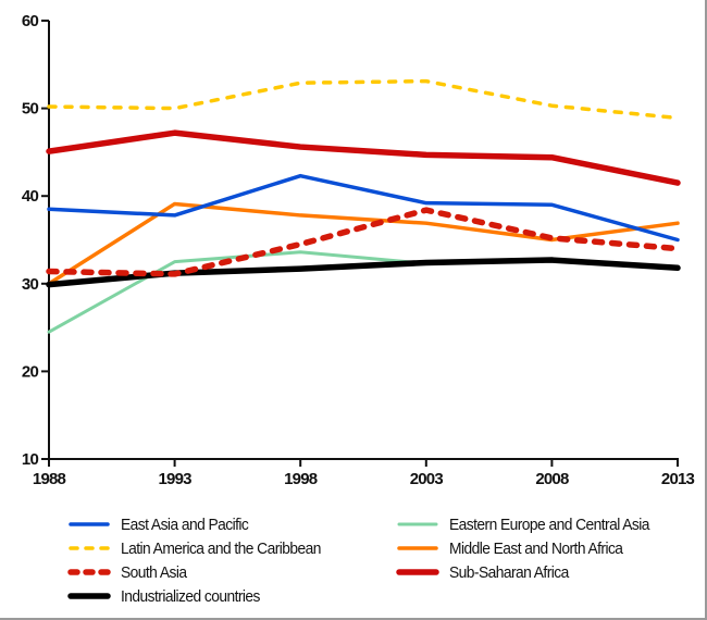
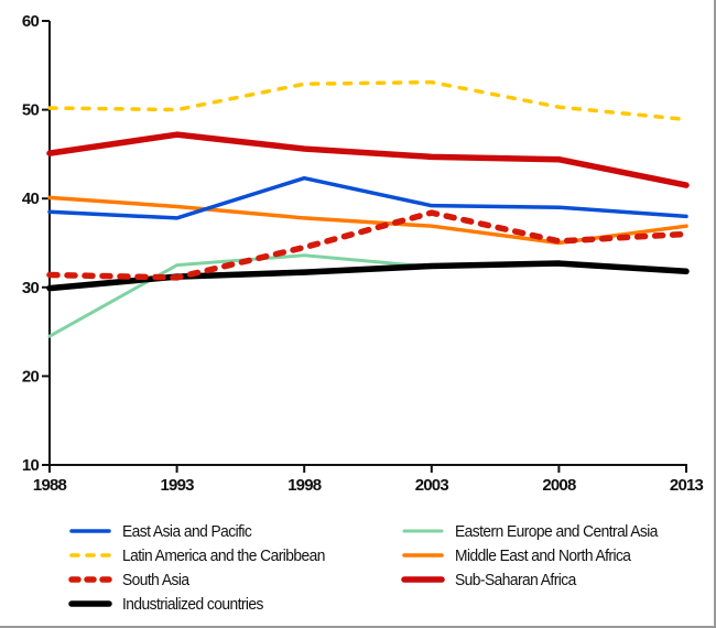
Middle East and North Africa/1988: 30 -> 40
East Asia and Pacific/2013: 35 -> 38
South Asia/2013: 34 -> 36
